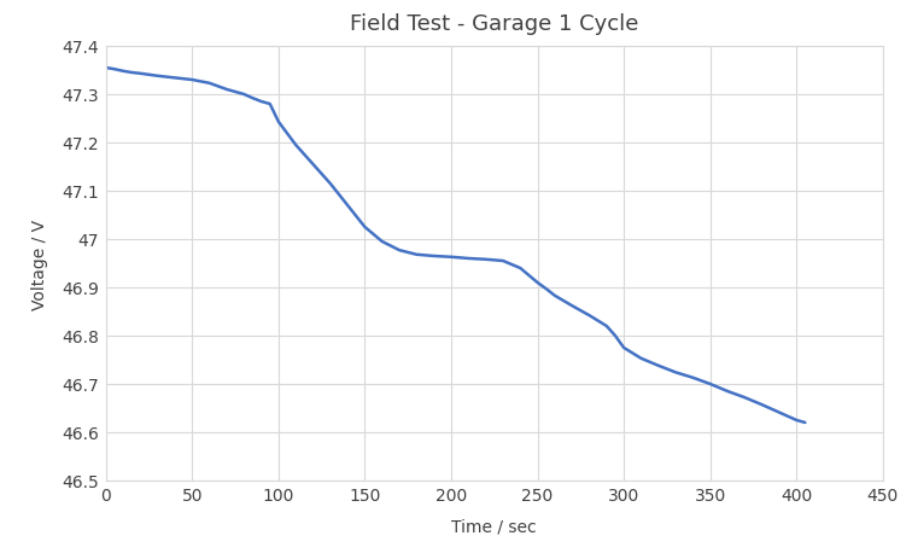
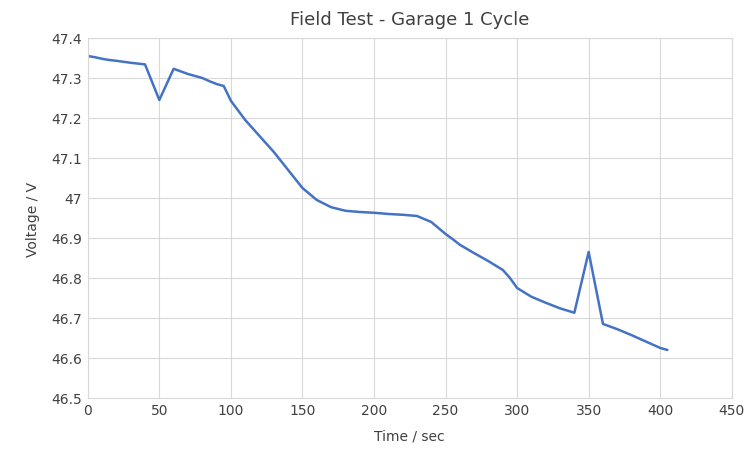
50: 47.330 -> 47.245
350: 46.700 -> 46.865
